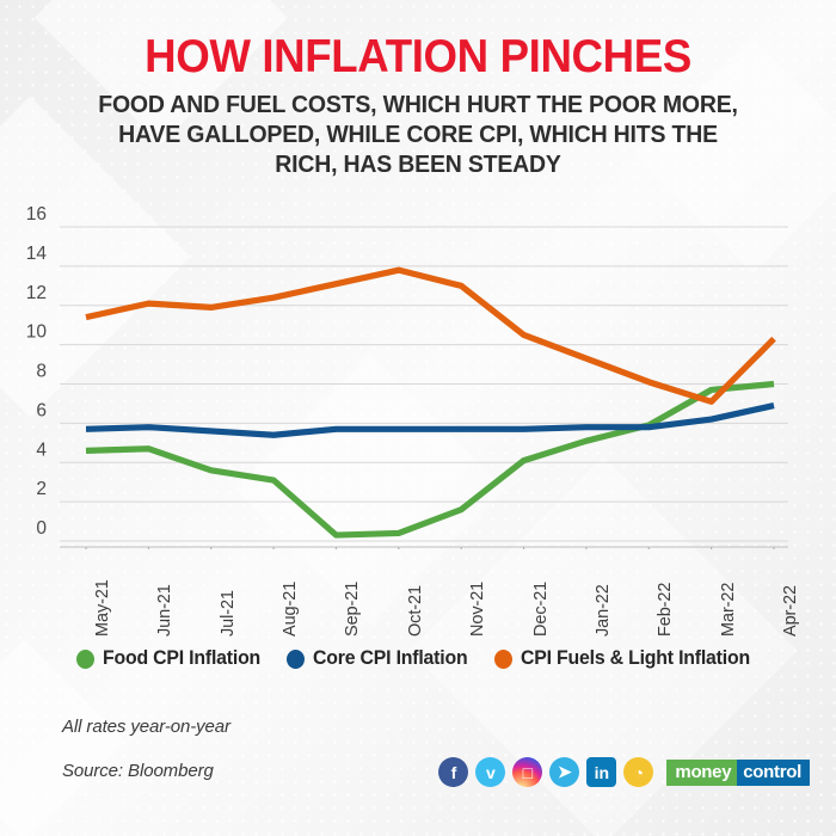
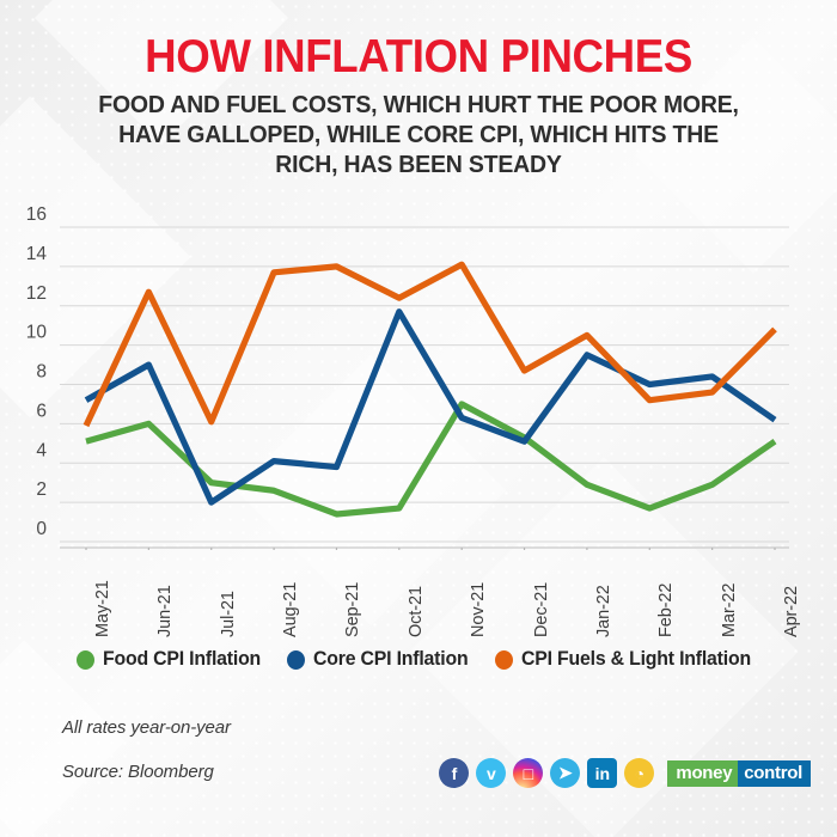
Food CPI Inflation/May-21: 4.6 -> 5.1
Core CPI Inflation/May-21: 5.7 -> 7.2
CPI Fuels & Light Inflation/May-21: 11.4 -> 5.9
Food CPI Inflation/Jun-21: 4.7 -> 6.0
Core CPI Inflation/Jun-21: 5.8 -> 9.0
CPI Fuels & Light Inflation/Jun-21: 12.1 -> 12.7
Food CPI Inflation/Jul-21: 3.6 -> 3.0
Core CPI Inflation/Jul-21: 5.6 -> 2.0
CPI Fuels & Light Inflation/Jul-21: 11.9 -> 6.1
Food CPI Inflation/Aug-21: 3.1 -> 2.6
Core CPI Inflation/Aug-21: 5.4 -> 4.1
CPI Fuels & Light Inflation/Aug-21: 12.4 -> 13.7
Food CPI Inflation/Sep-21: 0.3 -> 1.4
Core CPI Inflation/Sep-21: 5.7 -> 3.8
CPI Fuels & Light Inflation/Sep-21: 13.1 -> 14.0
Food CPI Inflation/Oct-21: 0.4 -> 1.7
Core CPI Inflation/Oct-21: 5.7 -> 11.7
CPI Fuels & Light Inflation/Oct-21: 13.8 -> 12.4
Food CPI Inflation/Nov-21: 1.6 -> 7.0
Core CPI Inflation/Nov-21: 5.7 -> 6.3
CPI Fuels & Light Inflation/Nov-21: 13.0 -> 14.1
Food CPI Inflation/Dec-21: 4.1 -> 5.3
Core CPI Inflation/Dec-21: 5.7 -> 5.1
CPI Fuels & Light Inflation/Dec-21: 10.5 -> 8.7
Food CPI Inflation/Jan-22: 5.1 -> 2.9
Core CPI Inflation/Jan-22: 5.8 -> 9.5
CPI Fuels & Light Inflation/Jan-22: 9.3 -> 10.5
Food CPI Inflation/Feb-22: 5.9 -> 1.7
Core CPI Inflation/Feb-22: 5.8 -> 8.0
CPI Fuels & Light Inflation/Feb-22: 8.1 -> 7.2
Food CPI Inflation/Mar-22: 7.7 -> 2.9
Core CPI Inflation/Mar-22: 6.2 -> 8.4
CPI Fuels & Light Inflation/Mar-22: 7.1 -> 7.6
Food CPI Inflation/Apr-22: 8.0 -> 5.1
Core CPI Inflation/Apr-22: 6.9 -> 6.2
CPI Fuels & Light Inflation/Apr-22: 10.3 -> 10.8
